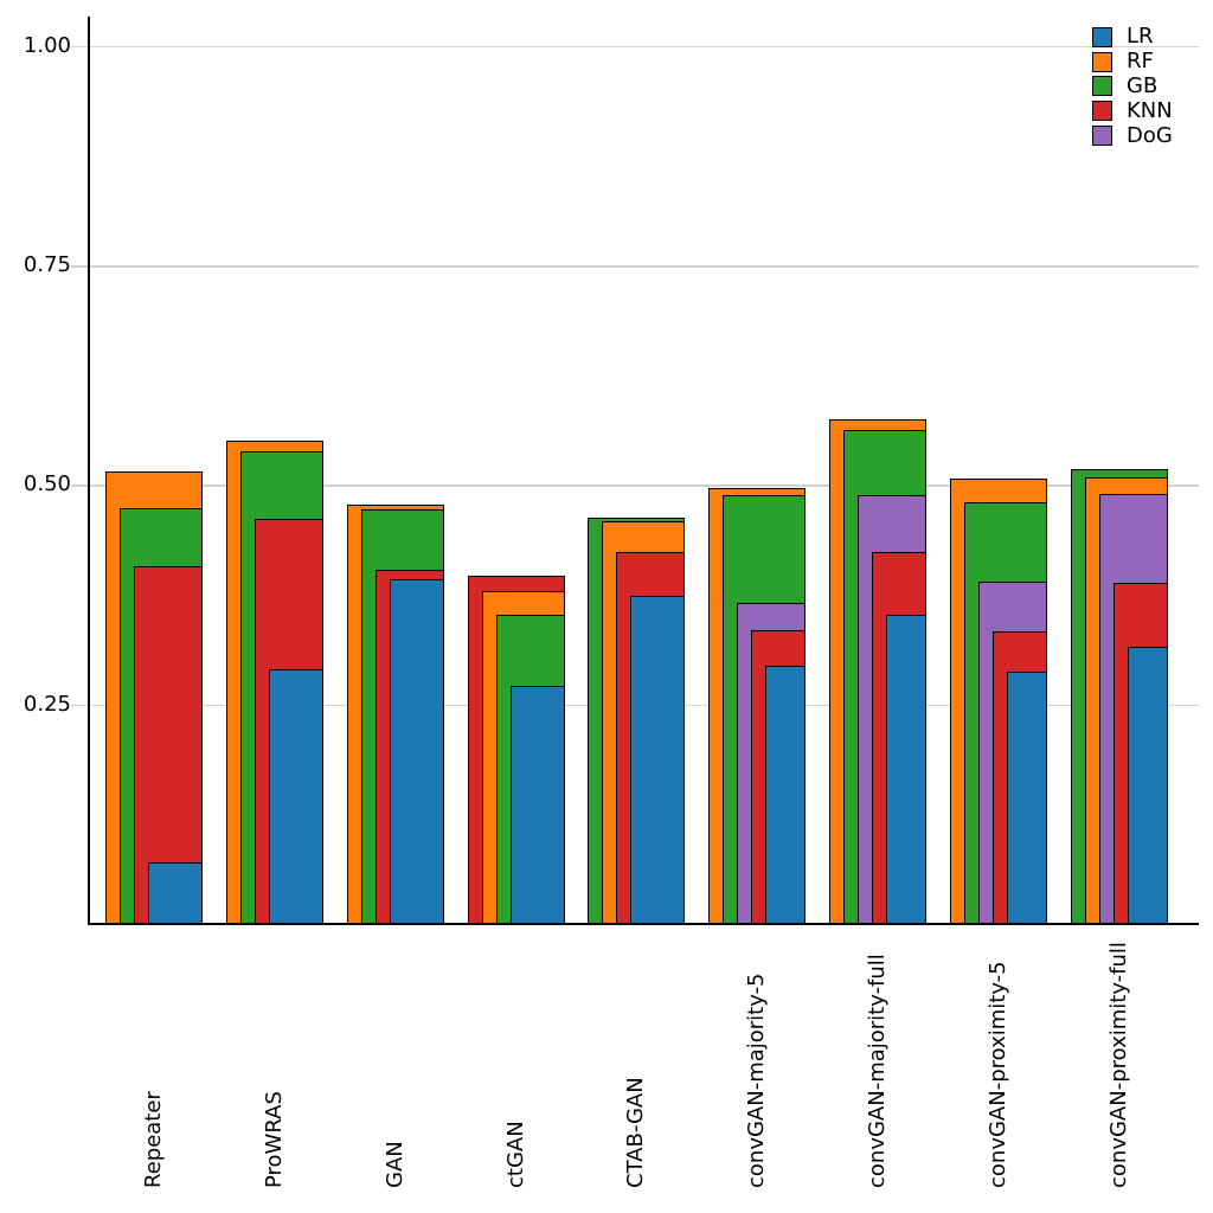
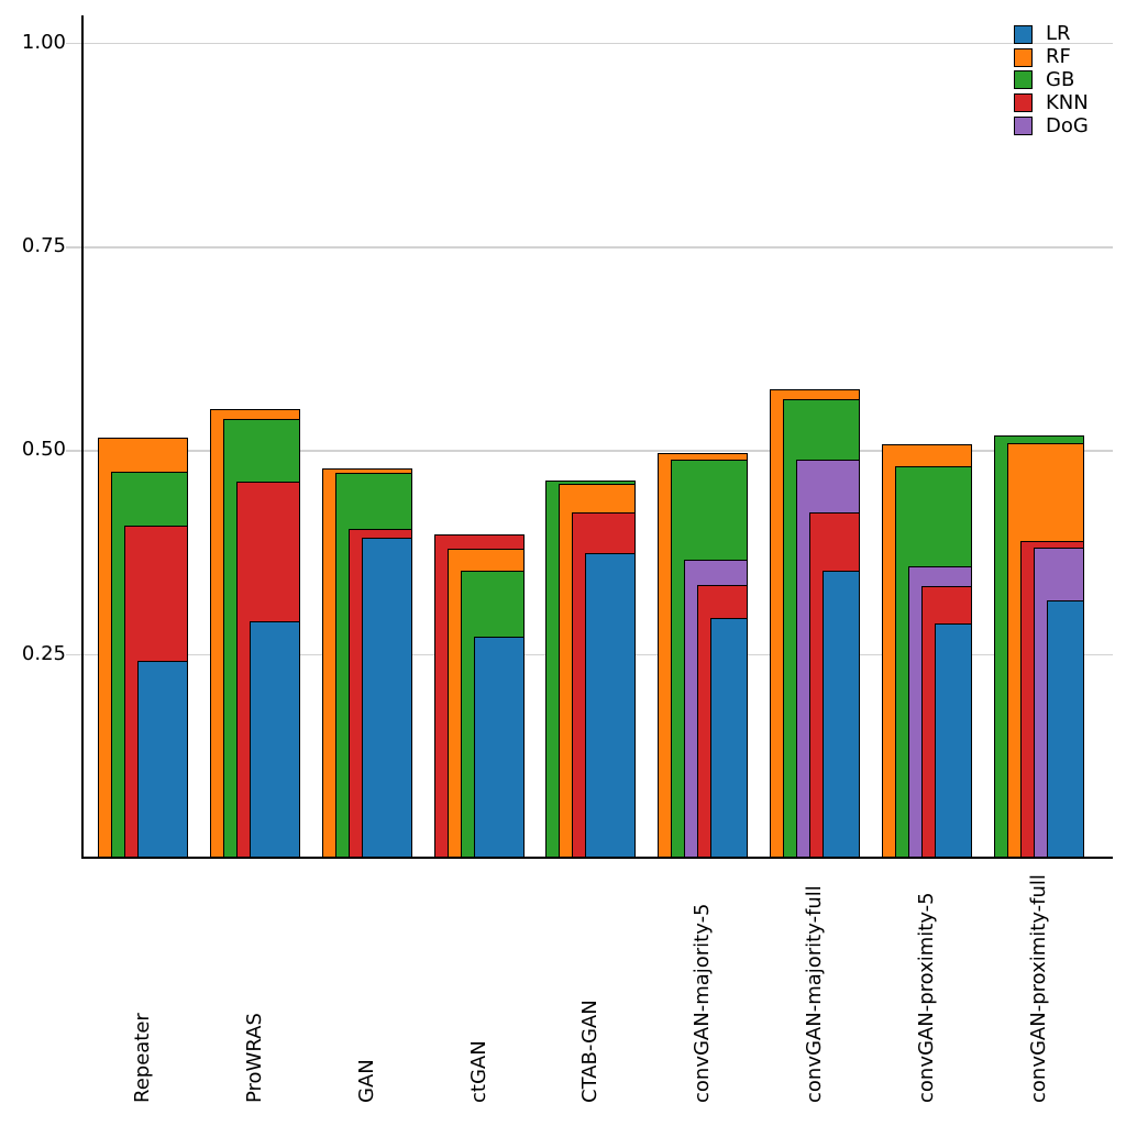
LR/Repeater: 0.07 -> 0.24
DoG/convGAN-proximity-5: 0.39 -> 0.36
DoG/convGAN-proximity-full: 0.49 -> 0.38
